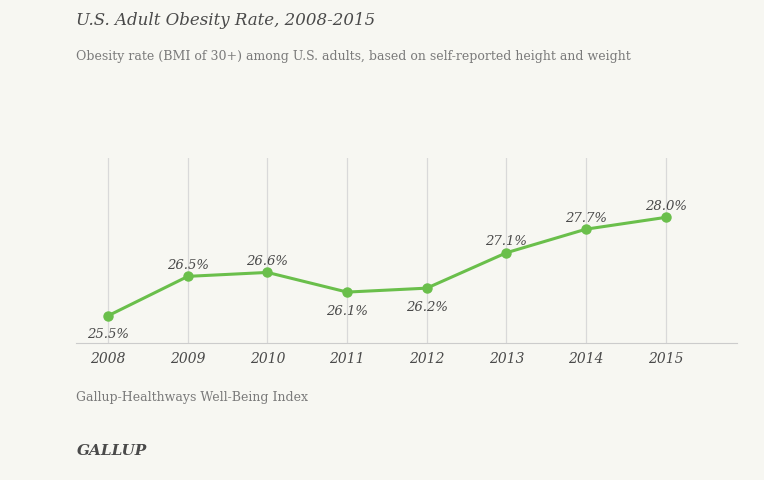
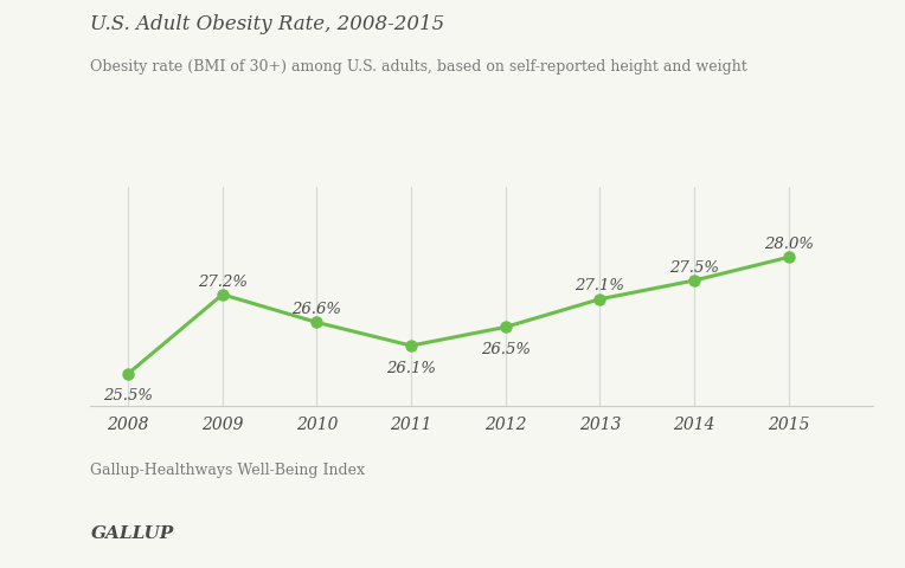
2009: 26.5% -> 27.2%
2012: 26.2% -> 26.5%
2014: 27.7% -> 27.5%
